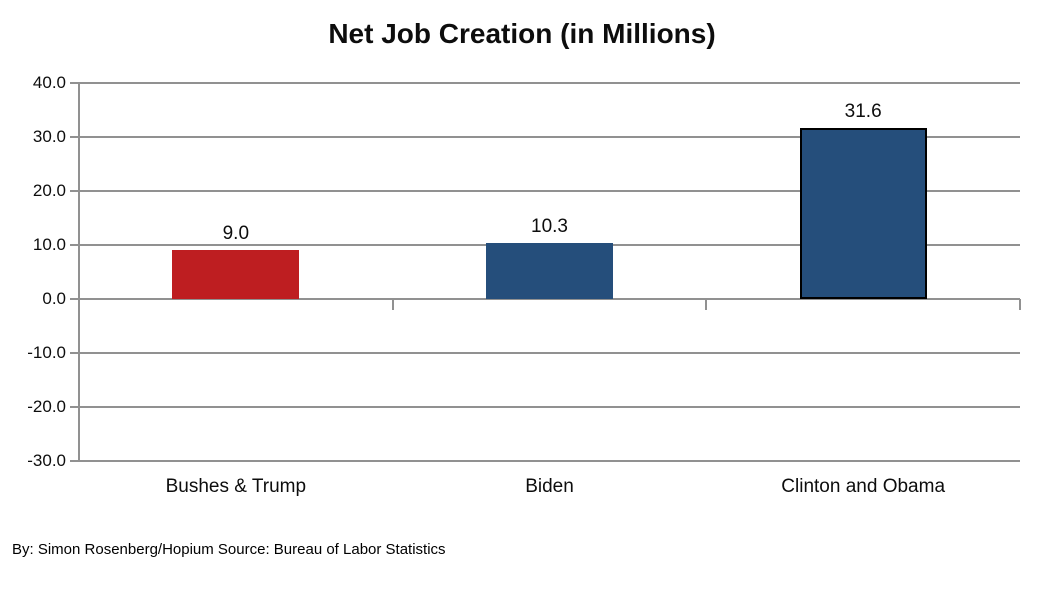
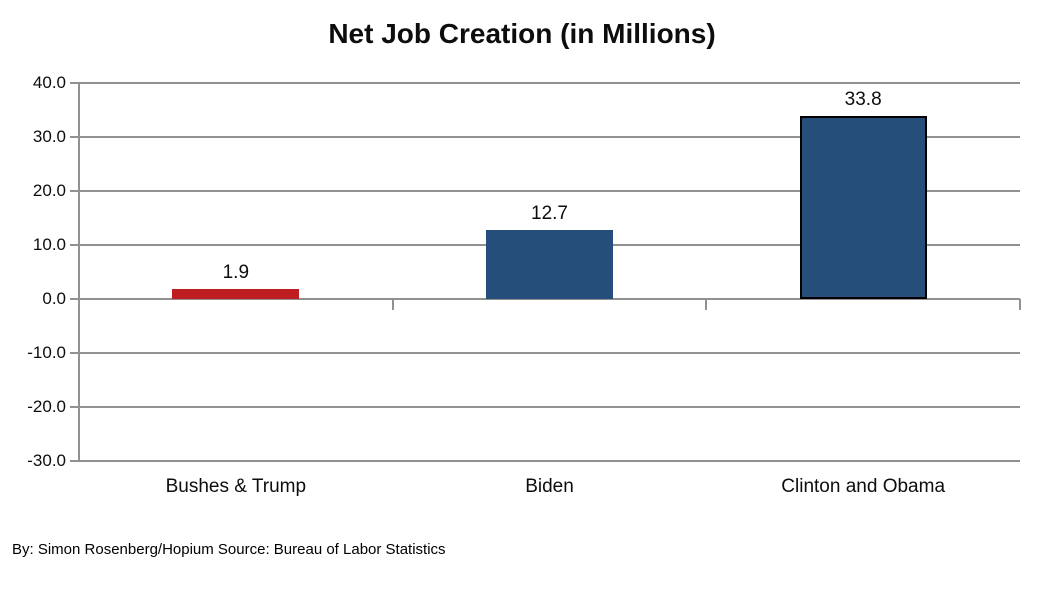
Bushes & Trump: 9.0 -> 1.9
Biden: 10.3 -> 12.7
Clinton and Obama: 31.6 -> 33.8
